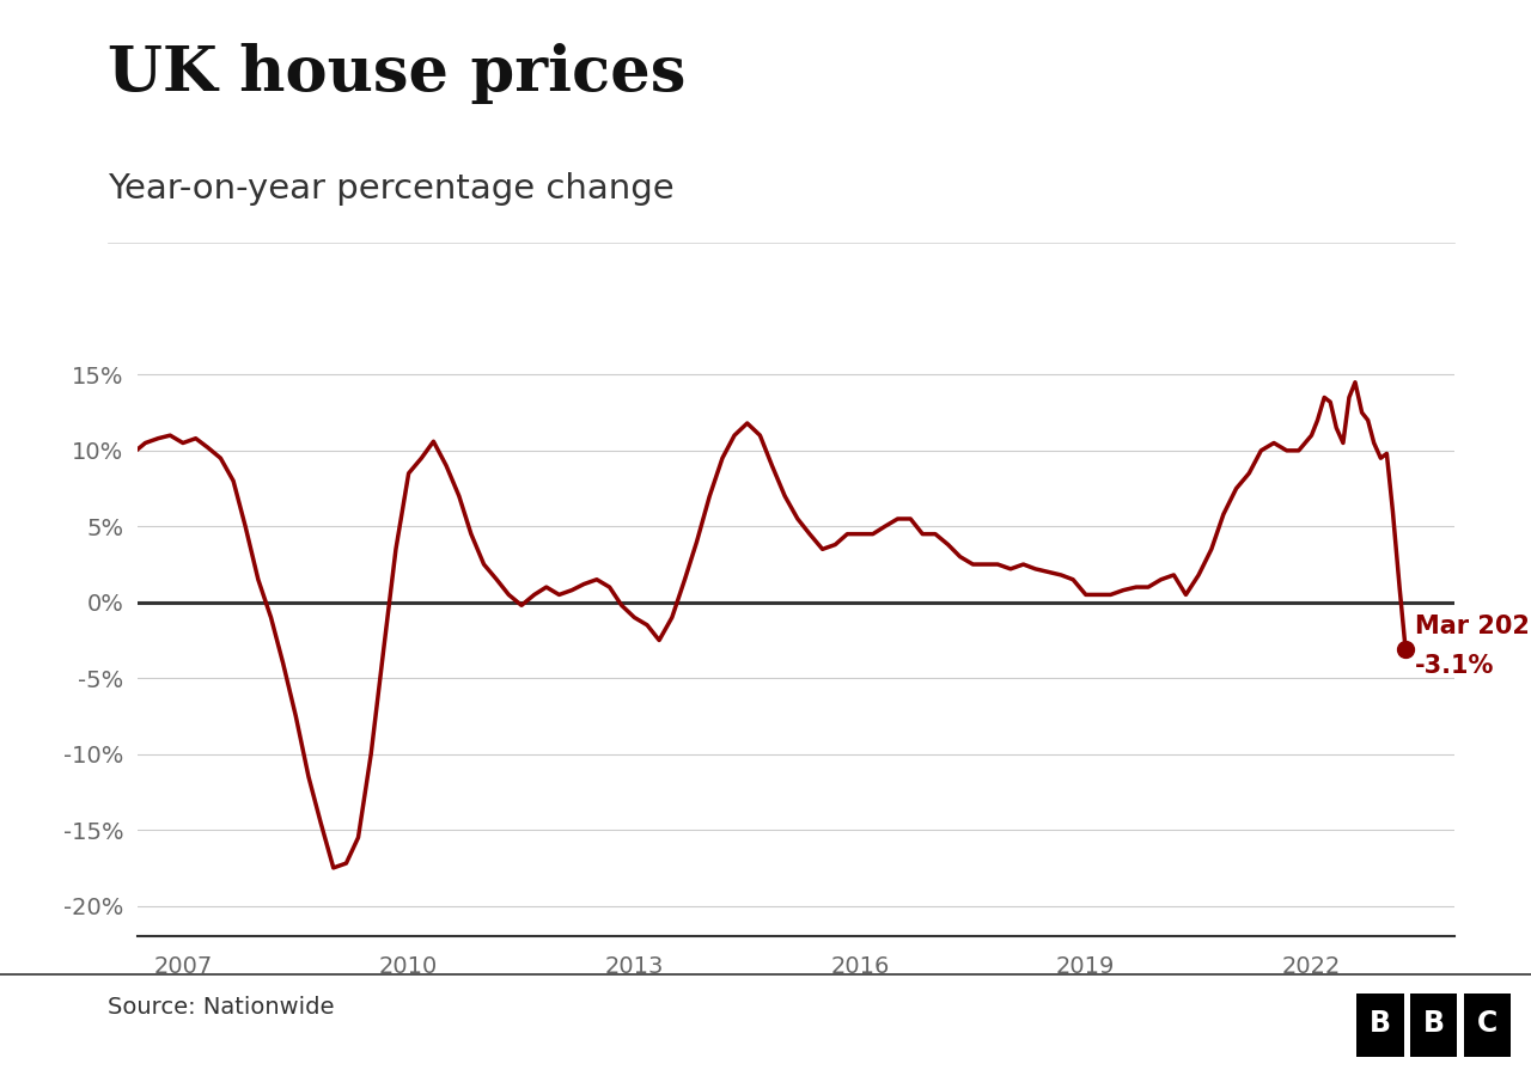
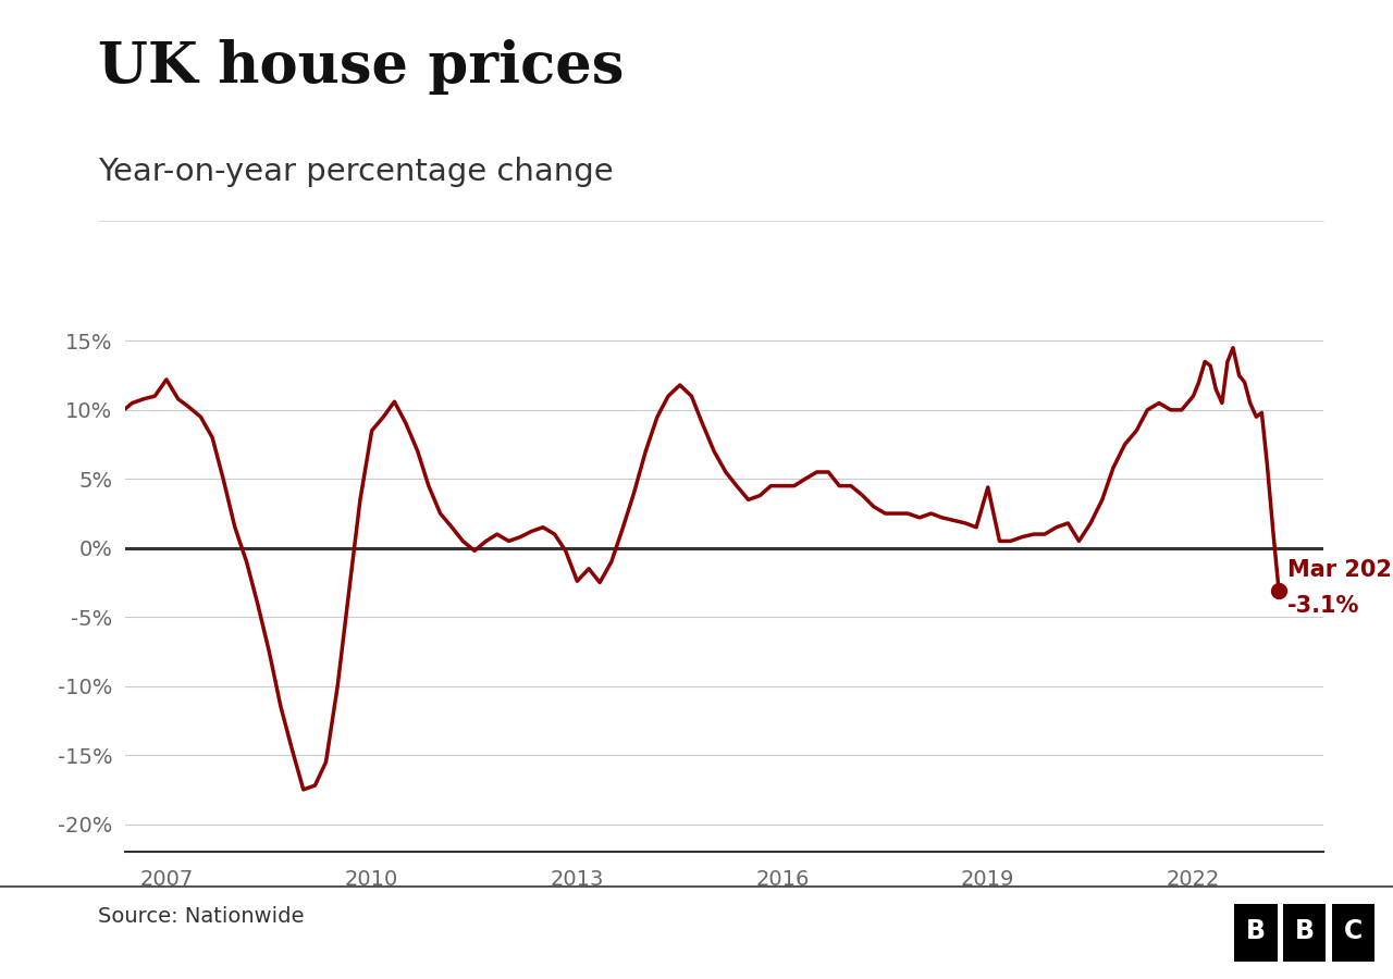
2007: 10.5% -> 12.2%
2013: -1.0% -> -2.4%
2019: 0.5% -> 4.4%
